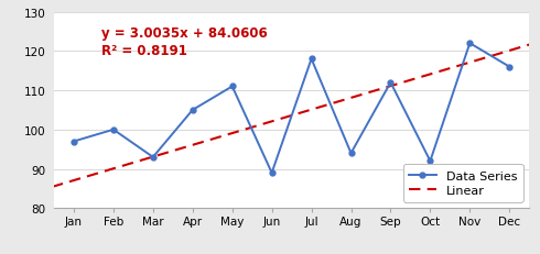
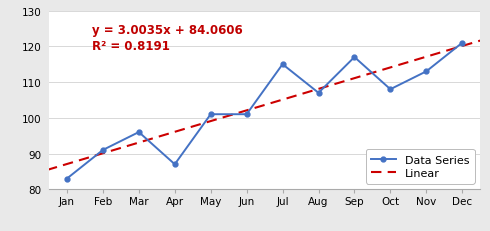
Data Series/Jan: 97 -> 83
Data Series/Feb: 100 -> 91
Data Series/Mar: 93 -> 96
Data Series/Apr: 105 -> 87
Data Series/May: 111 -> 101
Data Series/Jun: 89 -> 101
Data Series/Jul: 118 -> 115
Data Series/Aug: 94 -> 107
Data Series/Sep: 112 -> 117
Data Series/Oct: 92 -> 108
Data Series/Nov: 122 -> 113
Data Series/Dec: 116 -> 121
